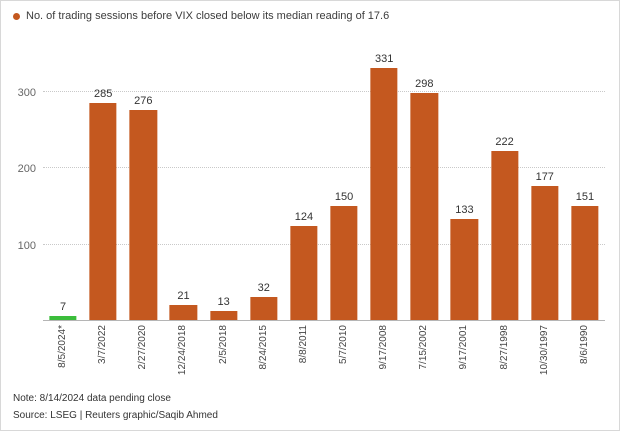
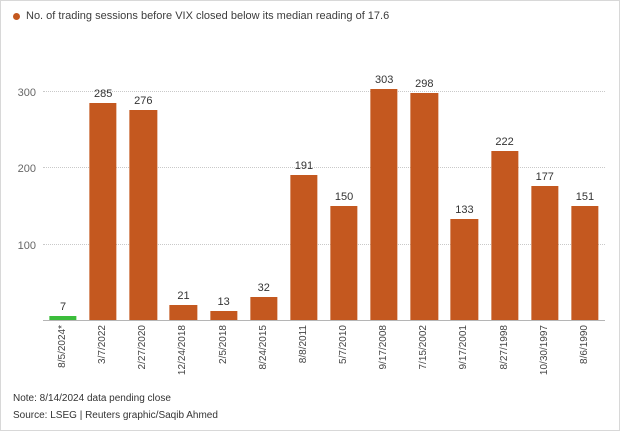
8/8/2011: 124 -> 191
9/17/2008: 331 -> 303
